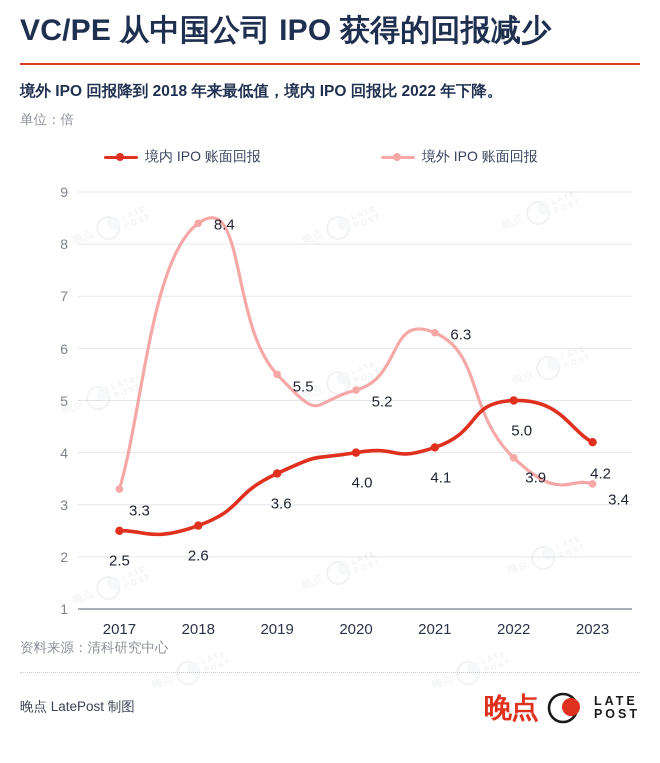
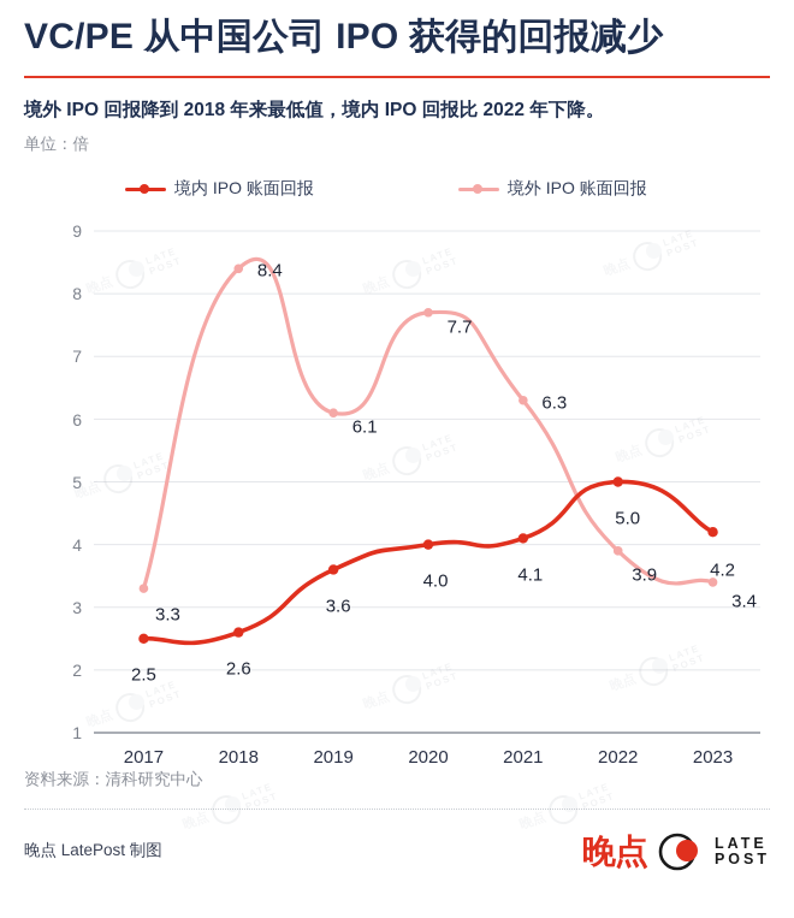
境外 IPO 账面回报/2019: 5.5 -> 6.1
境外 IPO 账面回报/2020: 5.2 -> 7.7
